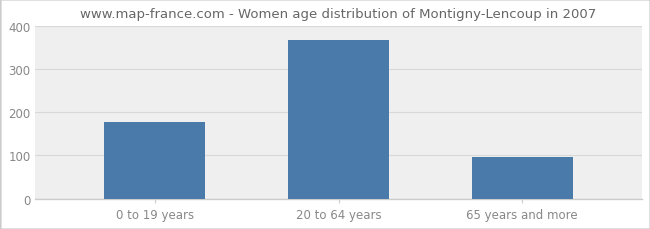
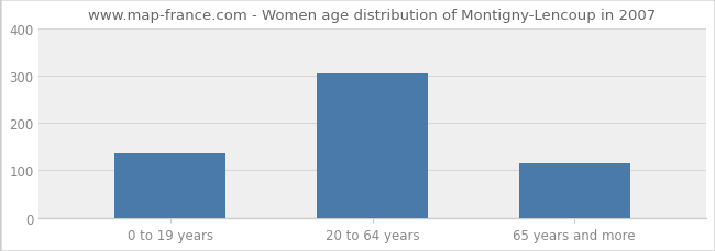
0 to 19 years: 178 -> 135
20 to 64 years: 367 -> 305
65 years and more: 97 -> 115
